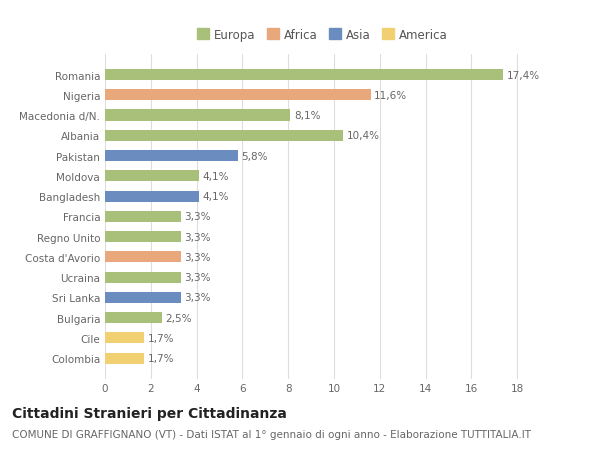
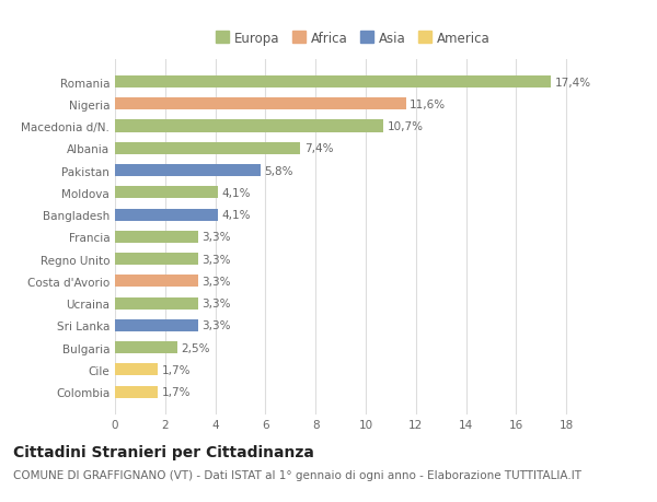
Macedonia d/N.: 8,1% -> 10,7%
Albania: 10,4% -> 7,4%
